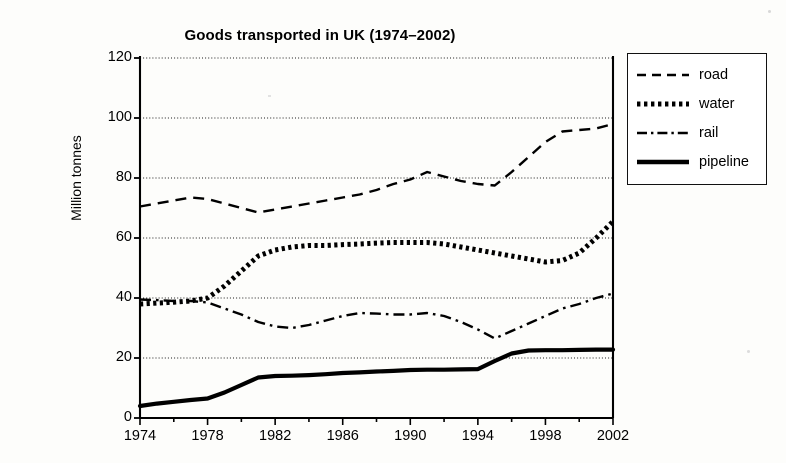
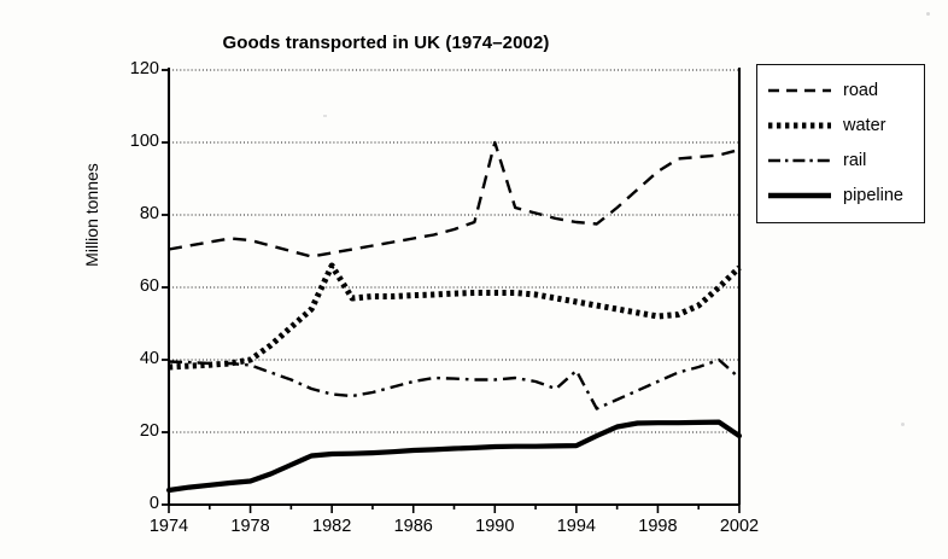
water/1982: 56 -> 66
road/1990: 80 -> 100
rail/1994: 30 -> 37
rail/2002: 42 -> 35
pipeline/2002: 23 -> 19
